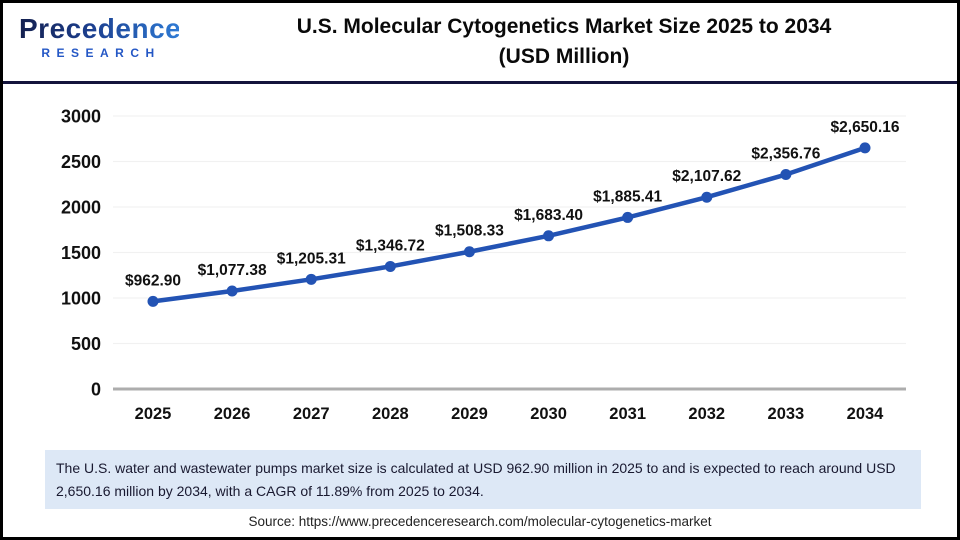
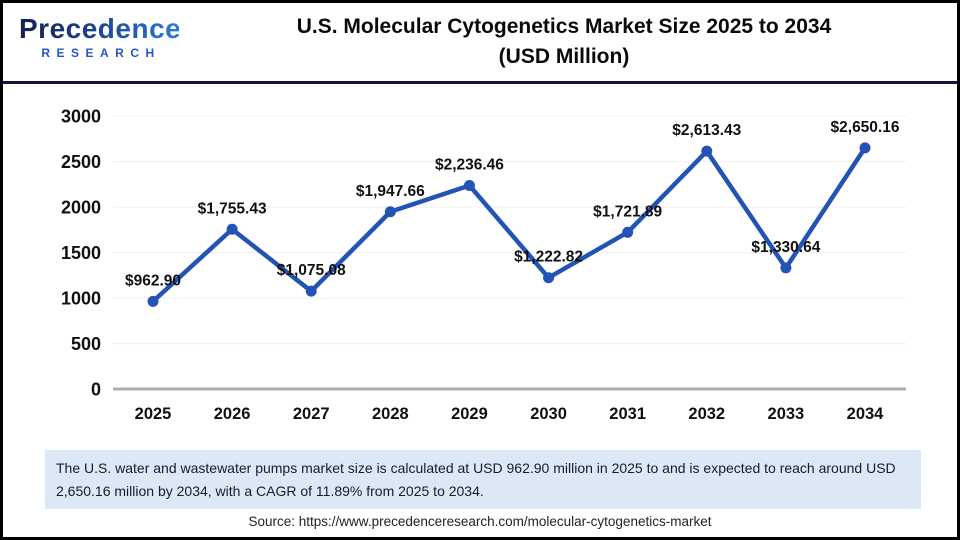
2026: $1,077.38 -> $1,755.43
2027: $1,205.31 -> $1,075.08
2028: $1,346.72 -> $1,947.66
2029: $1,508.33 -> $2,236.46
2030: $1,683.40 -> $1,222.82
2031: $1,885.41 -> $1,721.89
2032: $2,107.62 -> $2,613.43
2033: $2,356.76 -> $1,330.64
